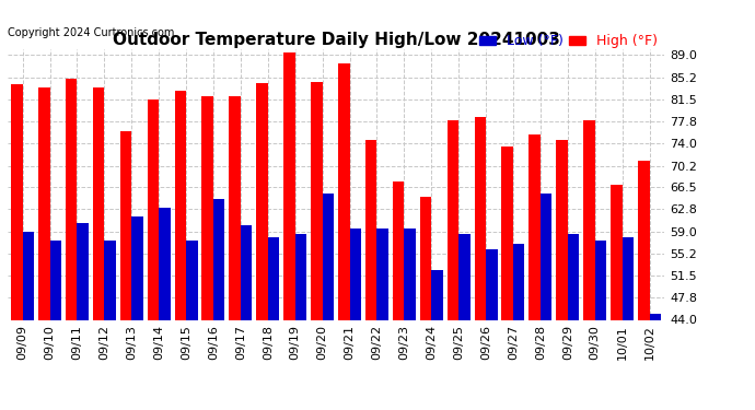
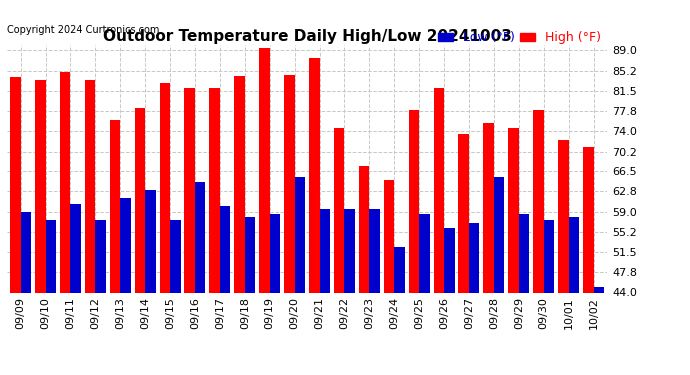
High (°F)/09/14: 81.5 -> 78.2
High (°F)/09/26: 78.5 -> 82.0
High (°F)/10/01: 67.0 -> 72.4
